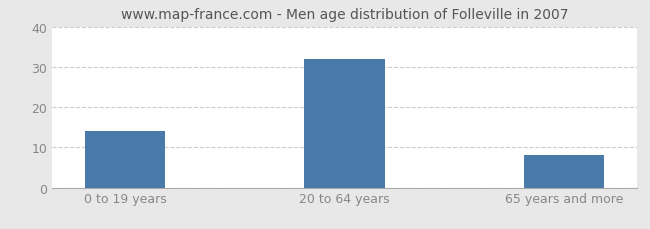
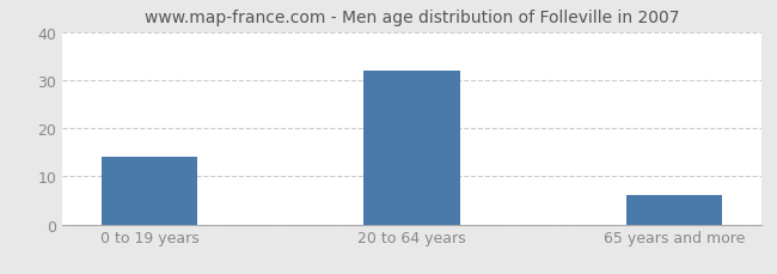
65 years and more: 8 -> 6
